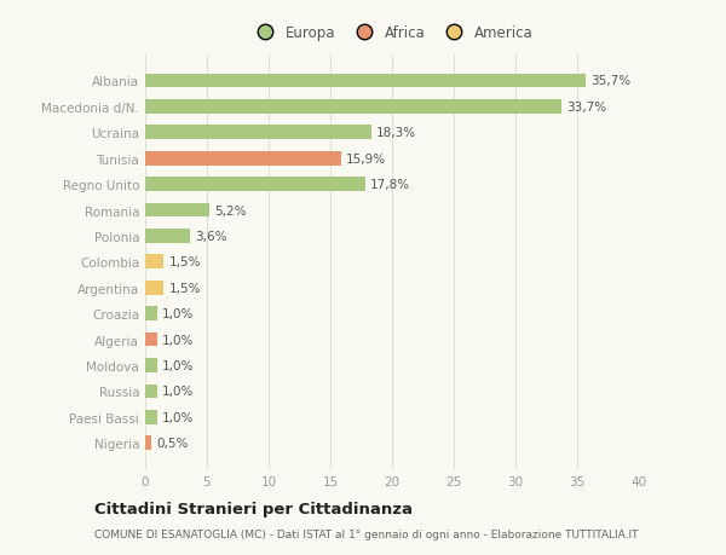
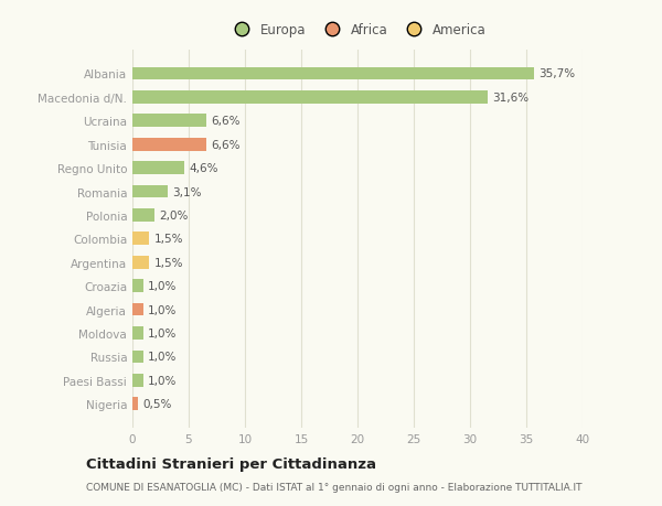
Macedonia d/N.: 33,7% -> 31,6%
Ucraina: 18,3% -> 6,6%
Tunisia: 15,9% -> 6,6%
Regno Unito: 17,8% -> 4,6%
Romania: 5,2% -> 3,1%
Polonia: 3,6% -> 2,0%
